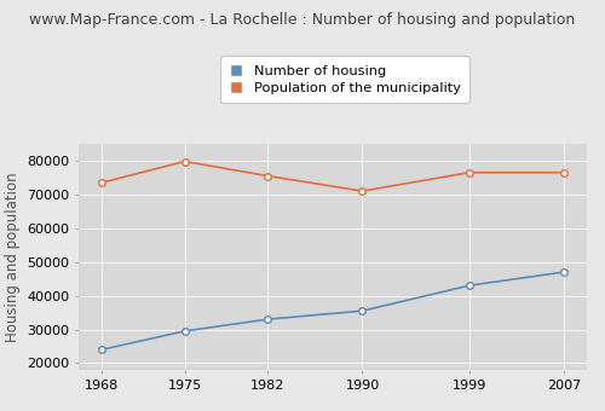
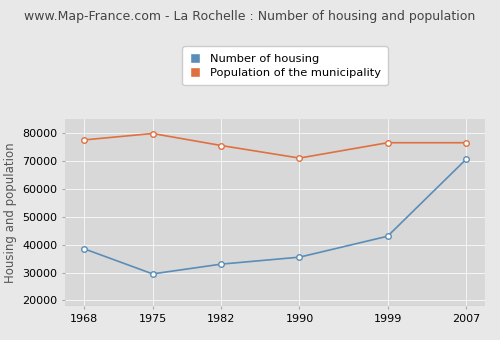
Number of housing/1968: 24000 -> 38500
Population of the municipality/1968: 73500 -> 77500
Number of housing/2007: 47000 -> 70500
